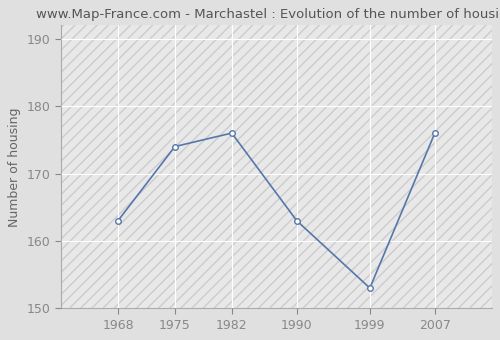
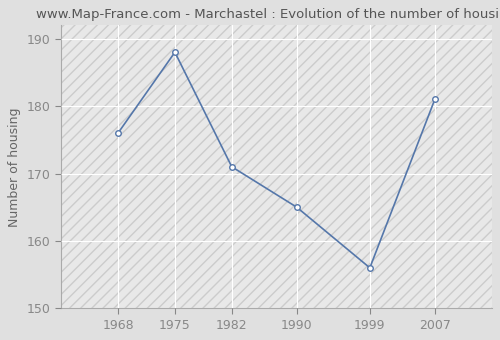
1968: 163 -> 176
1975: 174 -> 188
1982: 176 -> 171
1990: 163 -> 165
1999: 153 -> 156
2007: 176 -> 181
